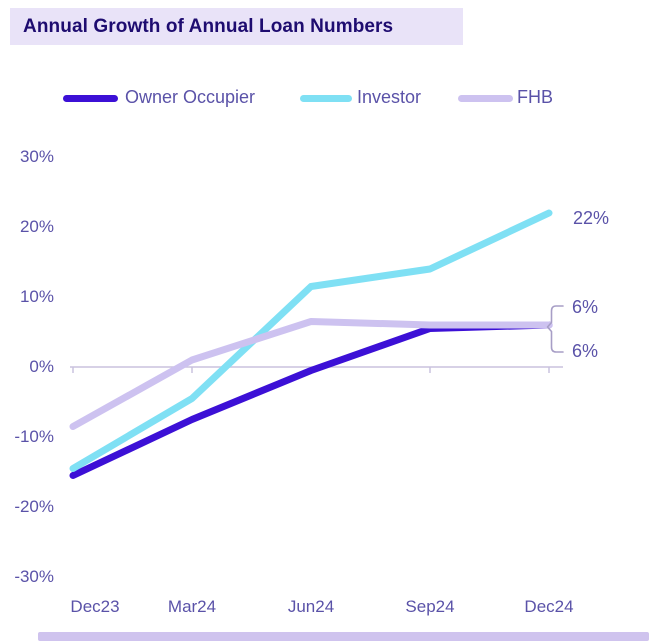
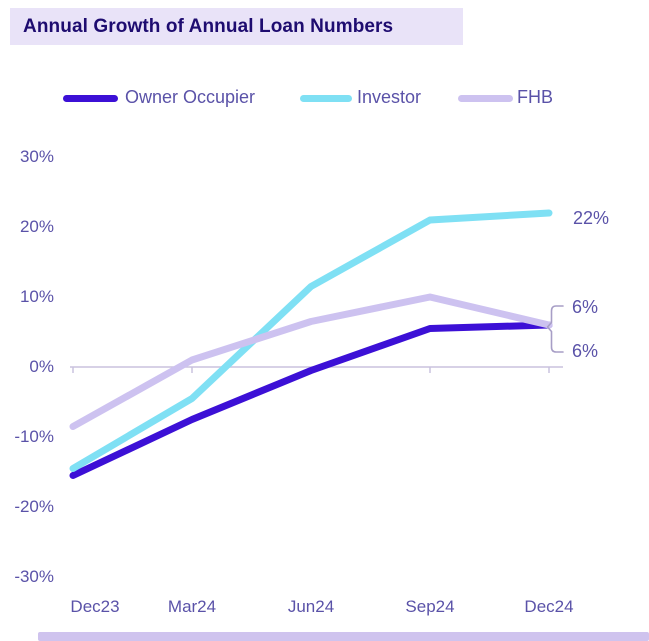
Investor/Sep24: 14% -> 21%
FHB/Sep24: 6% -> 10%
